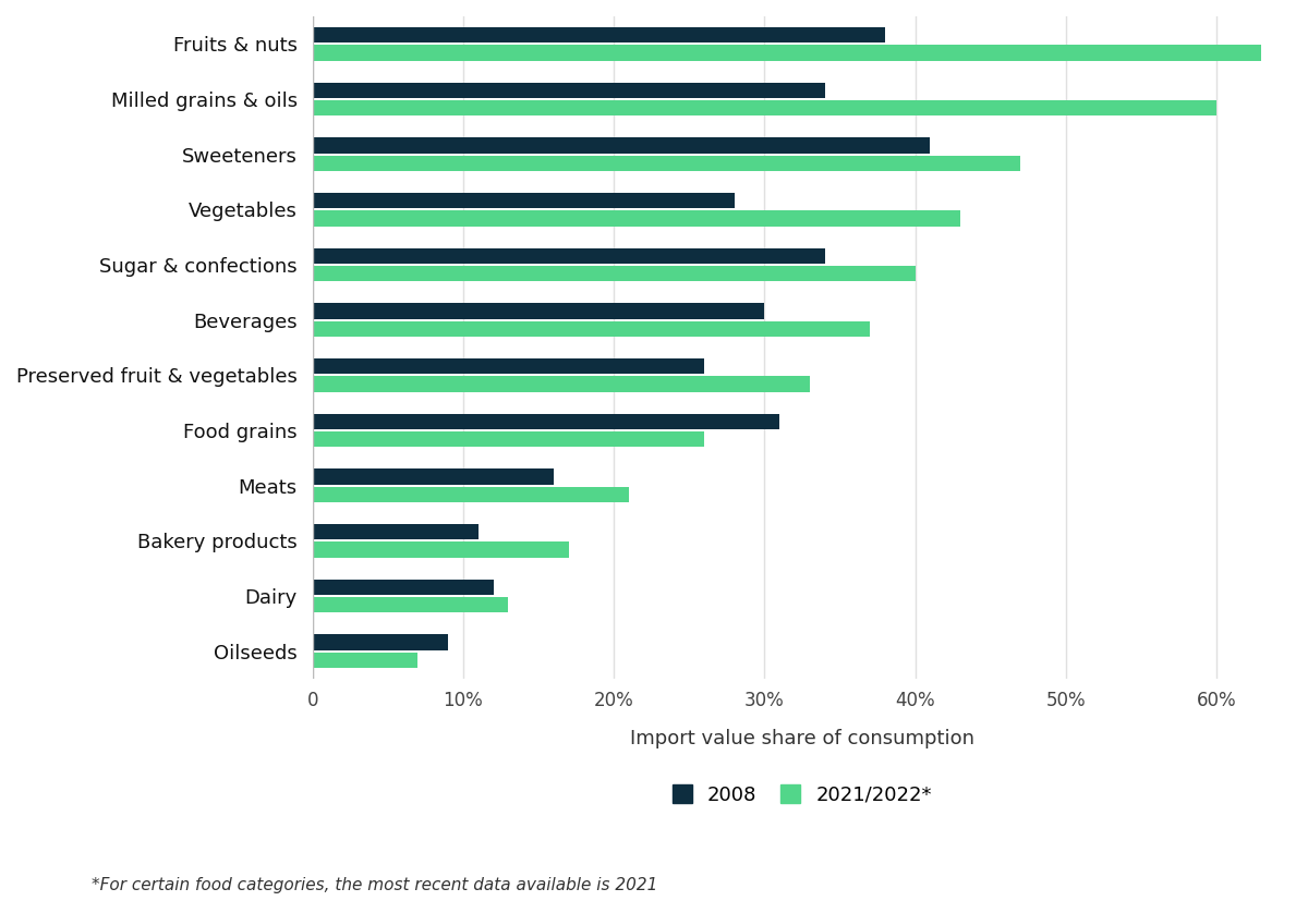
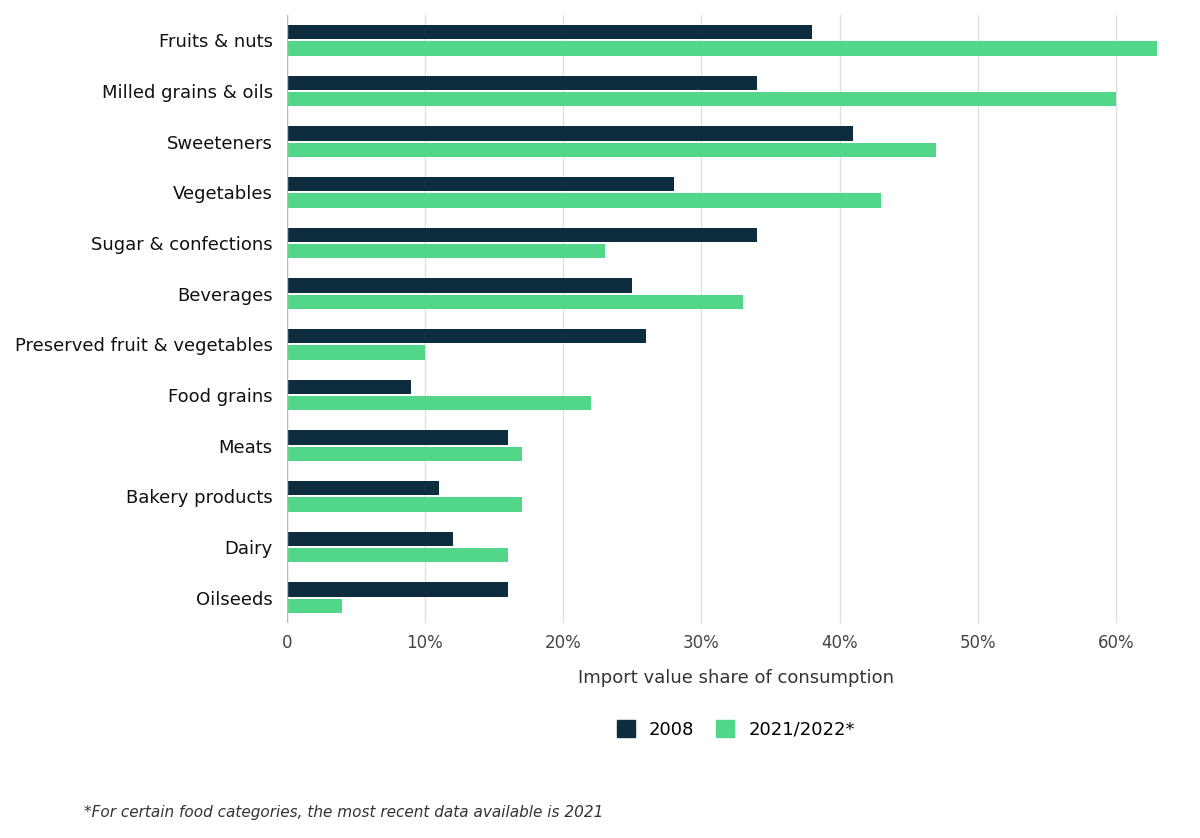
2021/2022*/Sugar & confections: 40% -> 23%
2008/Beverages: 30% -> 25%
2021/2022*/Beverages: 37% -> 33%
2021/2022*/Preserved fruit & vegetables: 33% -> 10%
2008/Food grains: 31% -> 9%
2021/2022*/Food grains: 26% -> 22%
2021/2022*/Meats: 21% -> 17%
2021/2022*/Dairy: 13% -> 16%
2008/Oilseeds: 9% -> 16%
2021/2022*/Oilseeds: 7% -> 4%
